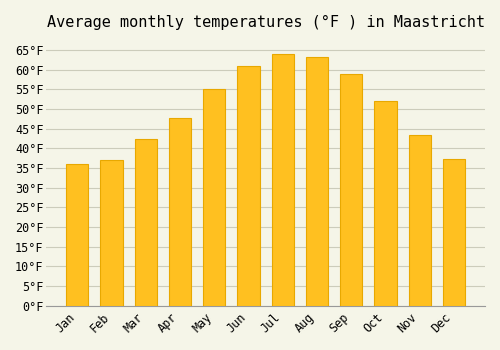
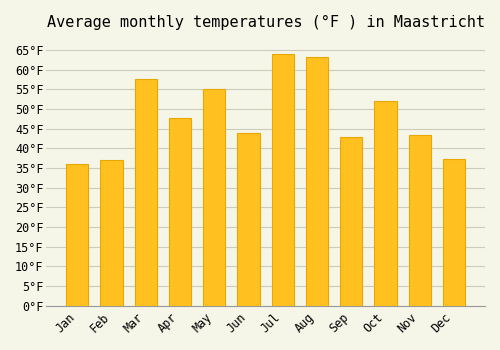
Mar: 42.3°F -> 57.5°F
Jun: 60.8°F -> 44.0°F
Sep: 58.8°F -> 43.0°F
